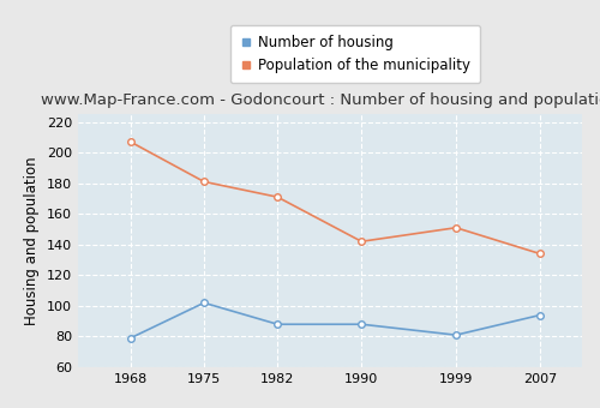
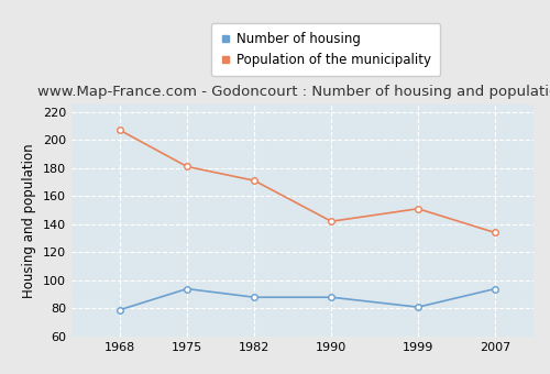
Number of housing/1975: 102 -> 94
